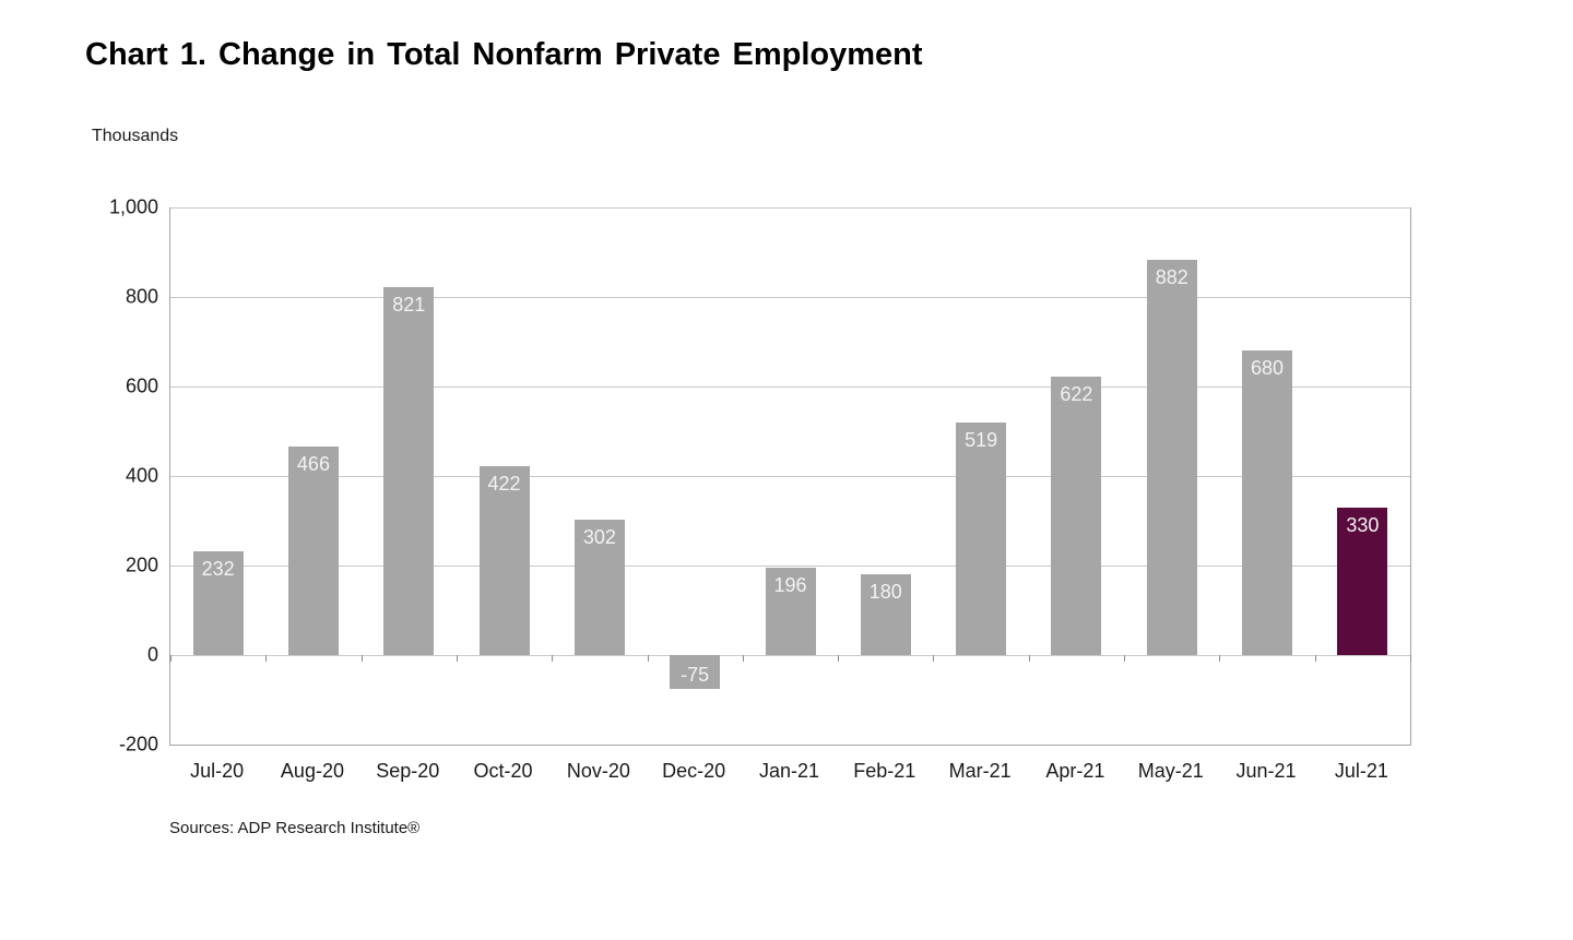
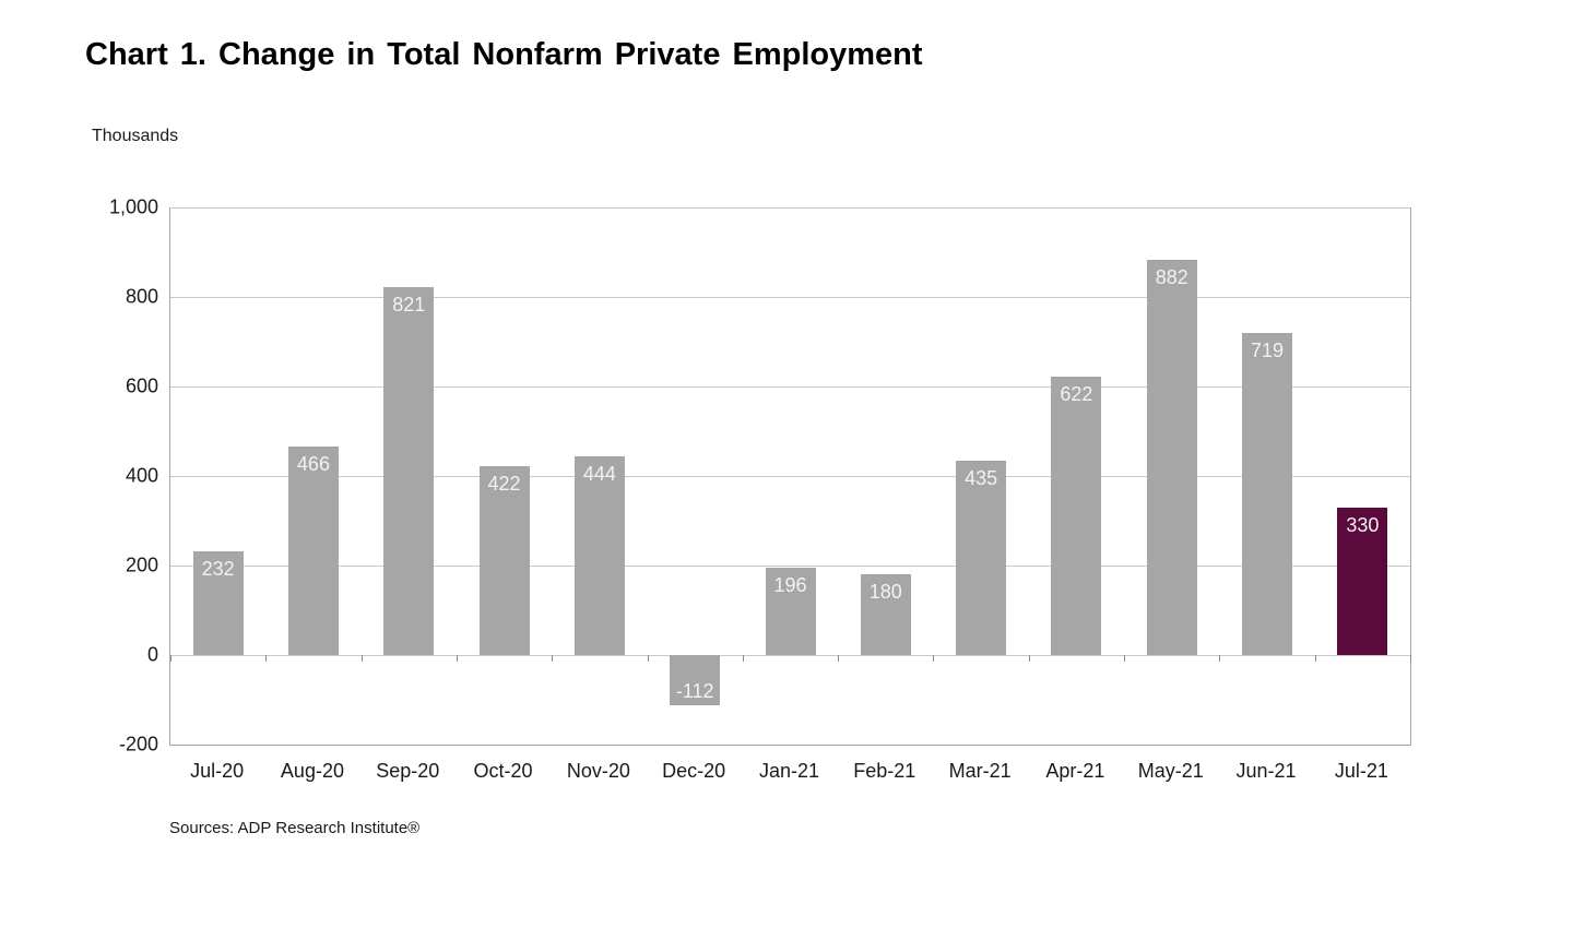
Nov-20: 302 -> 444
Dec-20: -75 -> -112
Mar-21: 519 -> 435
Jun-21: 680 -> 719
